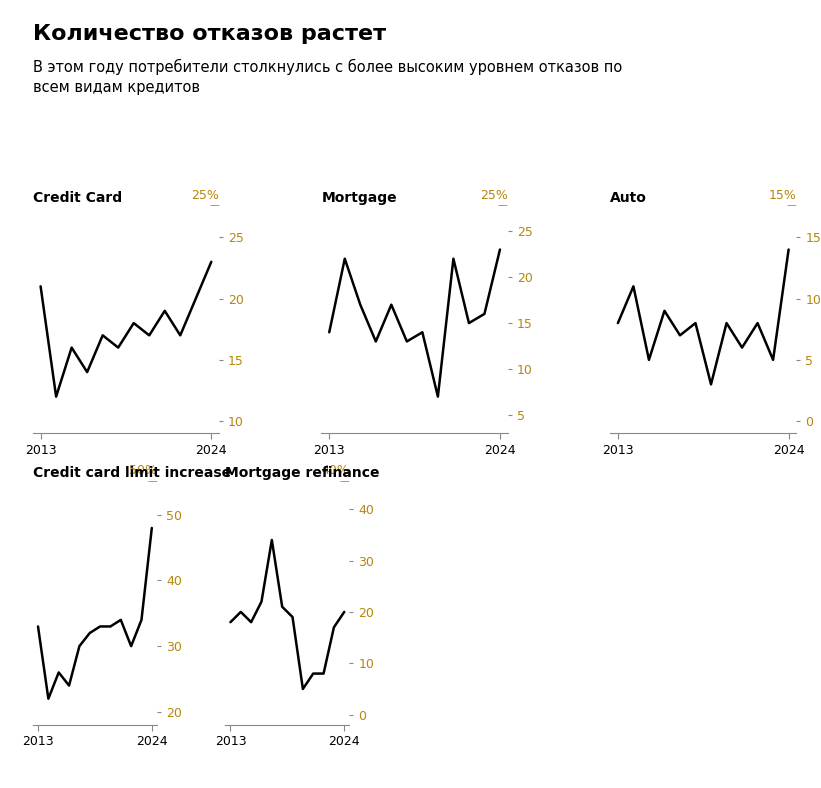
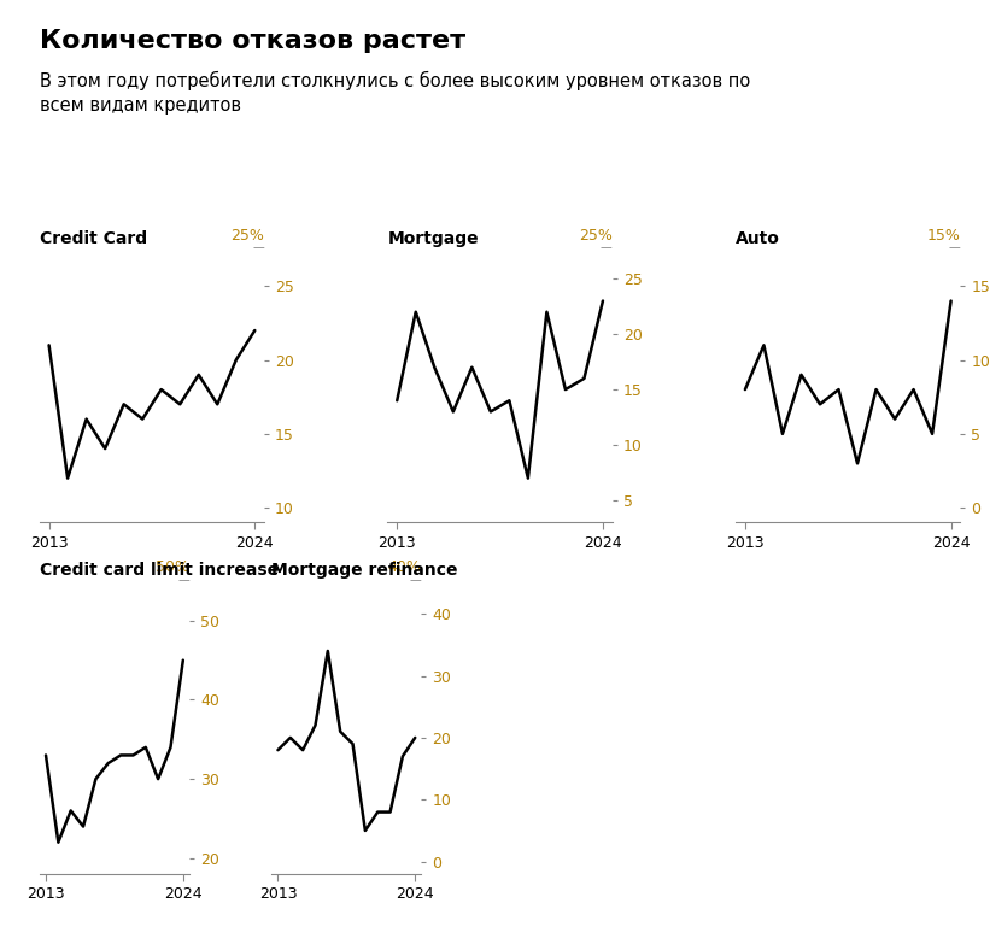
Credit Card/2024: 23 -> 22
Credit card limit increase/2024: 48 -> 45
